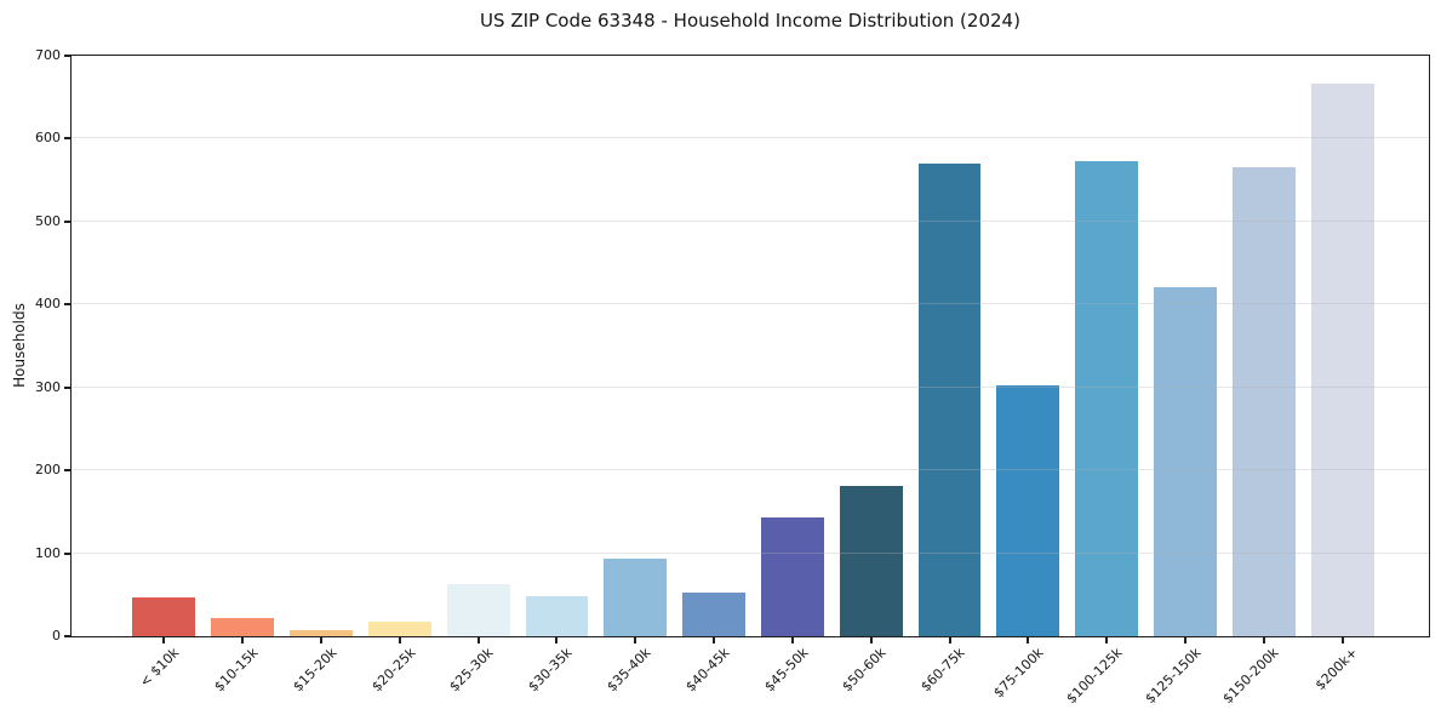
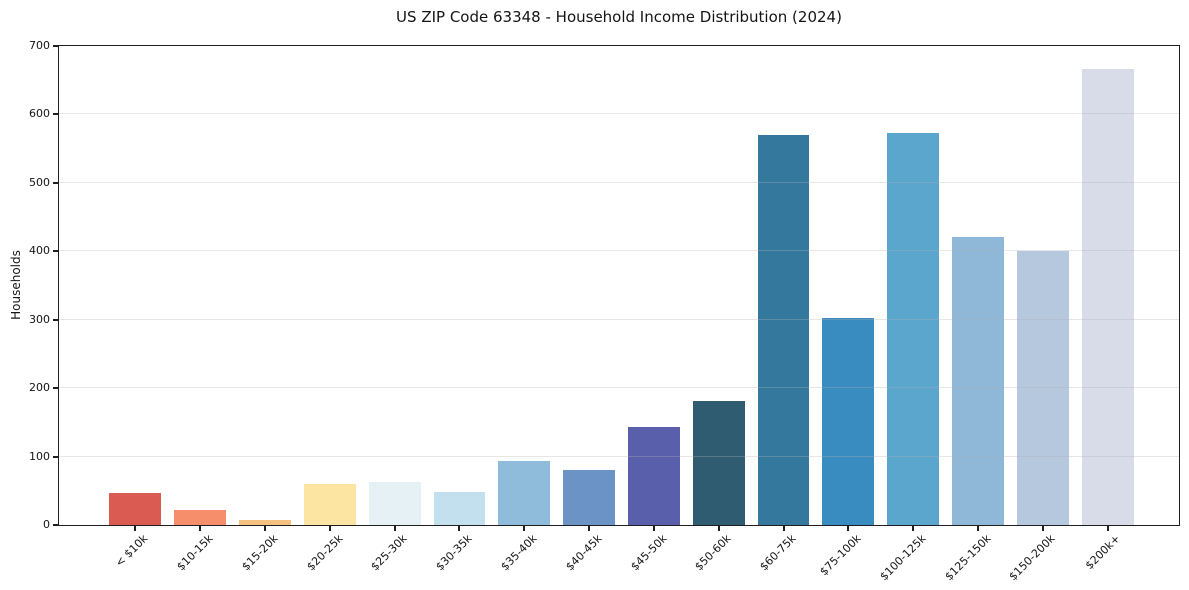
$20-25k: 20 -> 60
$40-45k: 50 -> 80
$150-200k: 570 -> 400
